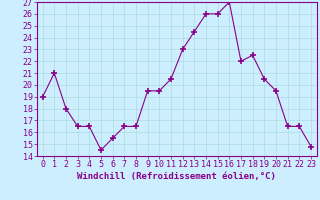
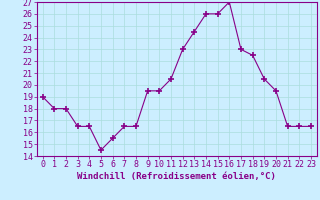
1: 21.0 -> 18.0
17: 22.0 -> 23.0
23: 14.8 -> 16.5
